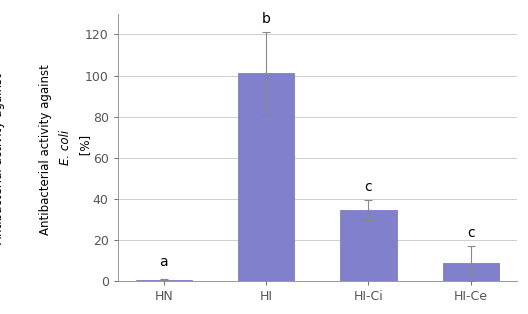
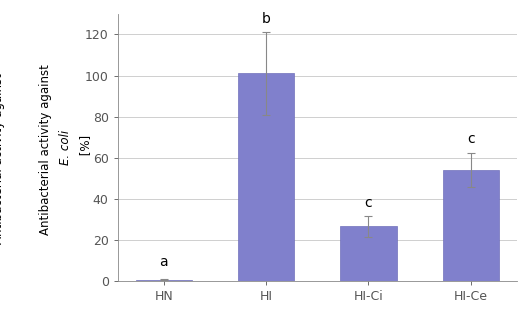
HI-Ci: 34.5 -> 26.5
HI-Ce: 8.5 -> 54.0
